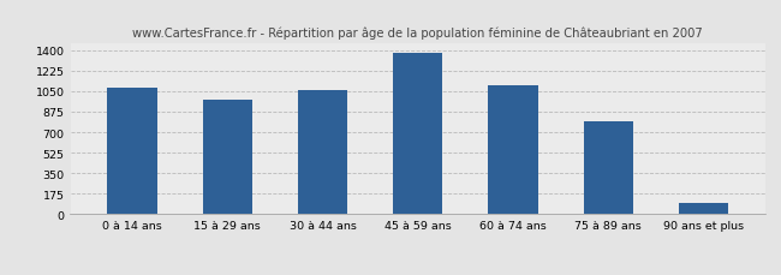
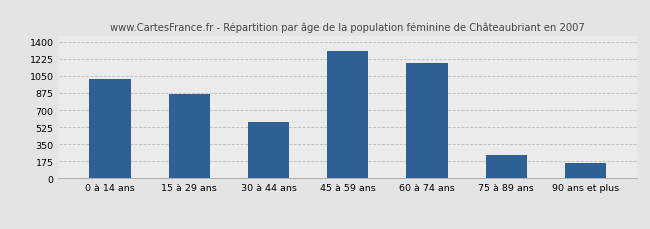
0 à 14 ans: 1080 -> 1020
15 à 29 ans: 980 -> 860
30 à 44 ans: 1060 -> 580
45 à 59 ans: 1380 -> 1300
60 à 74 ans: 1100 -> 1180
75 à 89 ans: 790 -> 240
90 ans et plus: 100 -> 160
